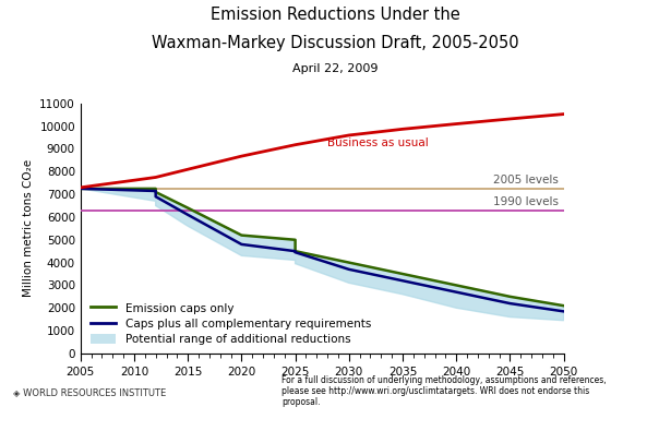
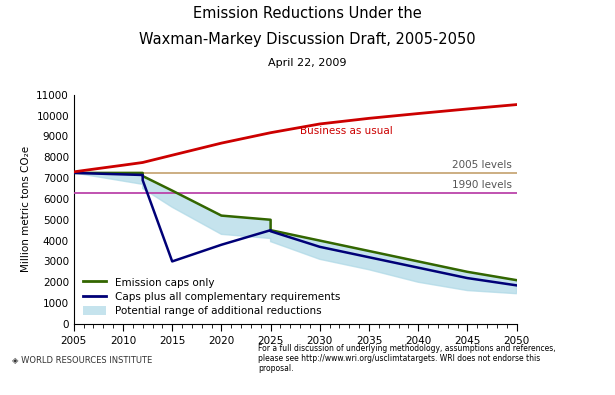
Caps plus all complementary requirements/2015: 6100 -> 3000
Caps plus all complementary requirements/2020: 4800 -> 3800
